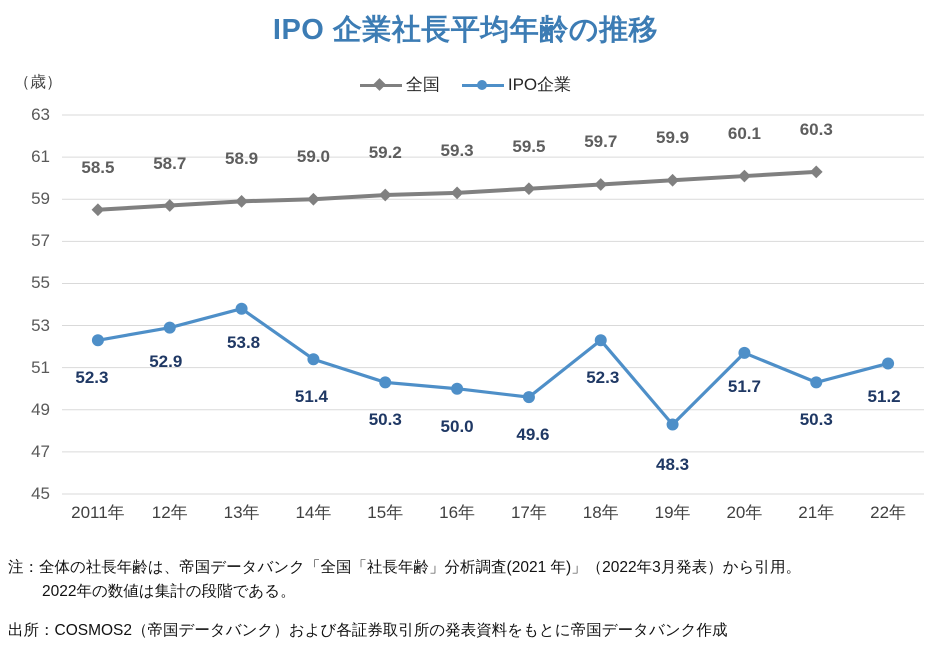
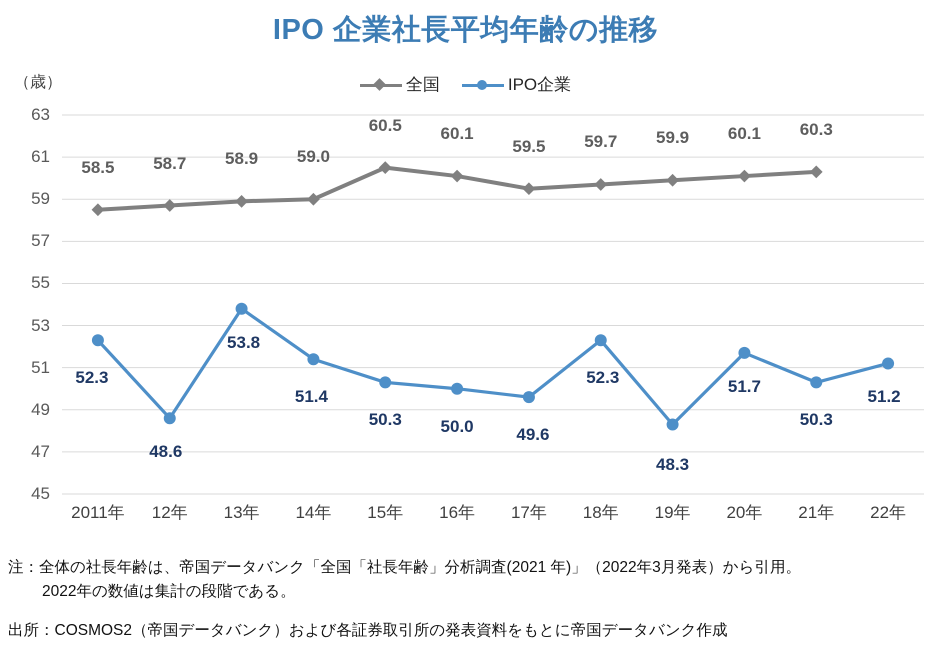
IPO企業/12年: 52.9 -> 48.6
全国/15年: 59.2 -> 60.5
全国/16年: 59.3 -> 60.1
